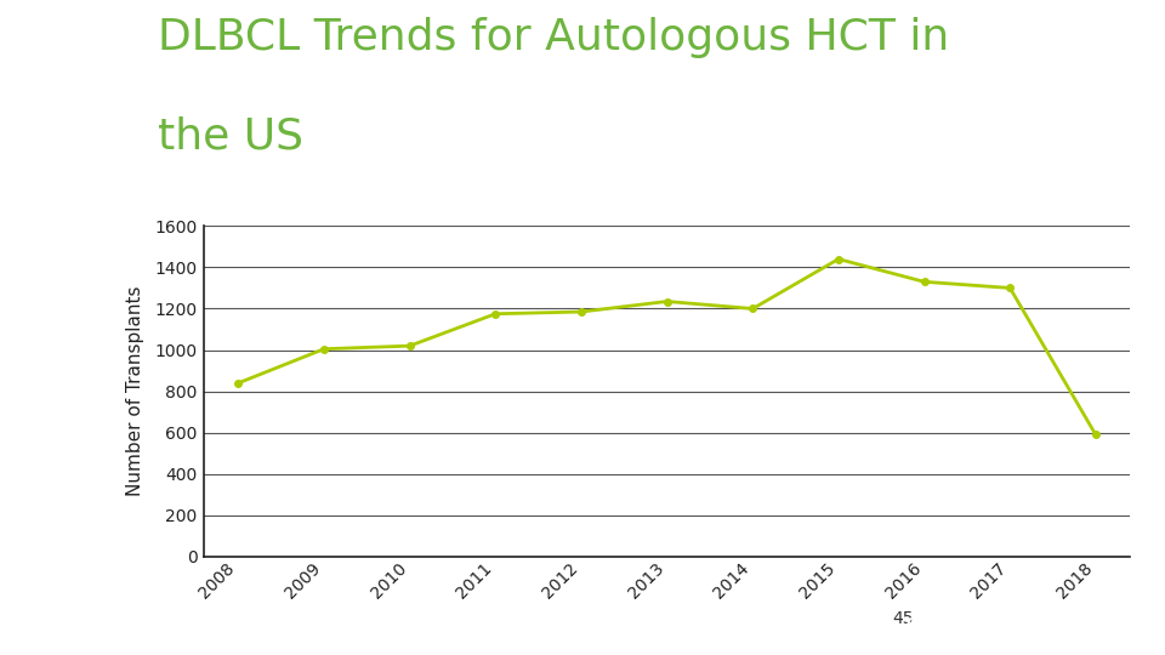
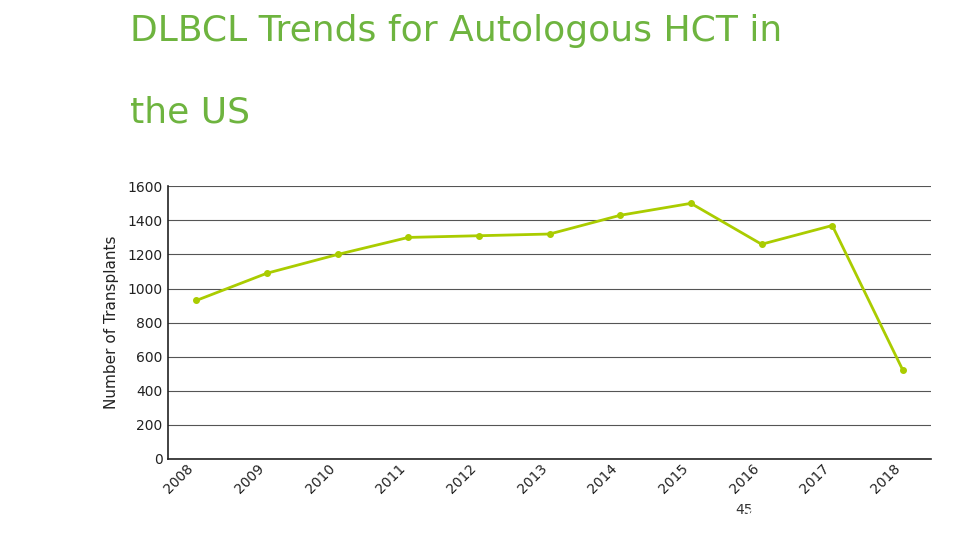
2008: 840 -> 930
2009: 1000 -> 1090
2010: 1020 -> 1200
2011: 1180 -> 1300
2012: 1180 -> 1310
2013: 1240 -> 1320
2014: 1200 -> 1430
2015: 1440 -> 1500
2016: 1330 -> 1260
2017: 1300 -> 1370
2018: 590 -> 520
